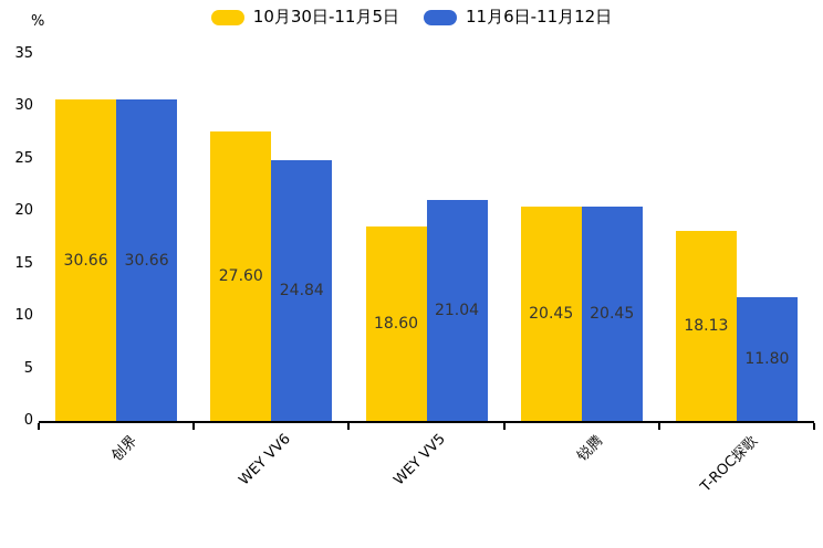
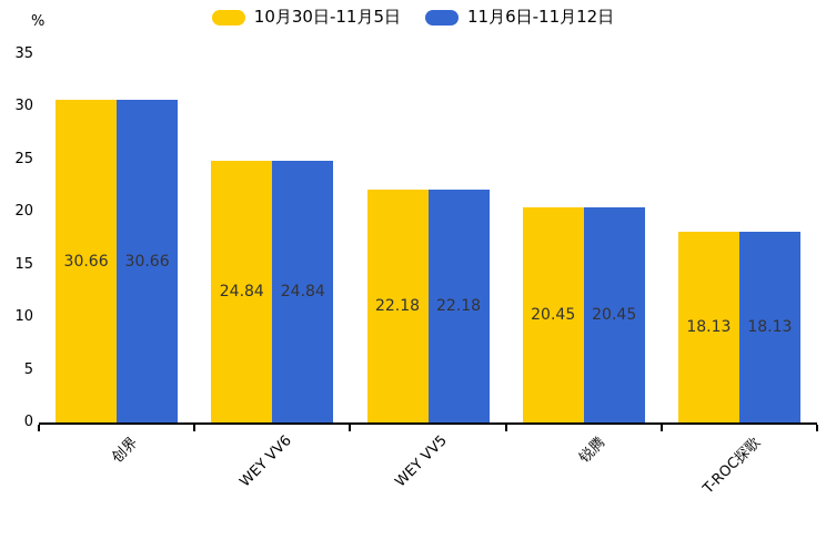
10月30日-11月5日/WEY VV6: 27.60 -> 24.84
10月30日-11月5日/WEY VV5: 18.60 -> 22.18
11月6日-11月12日/WEY VV5: 21.04 -> 22.18
11月6日-11月12日/T-ROC探歌: 11.80 -> 18.13
